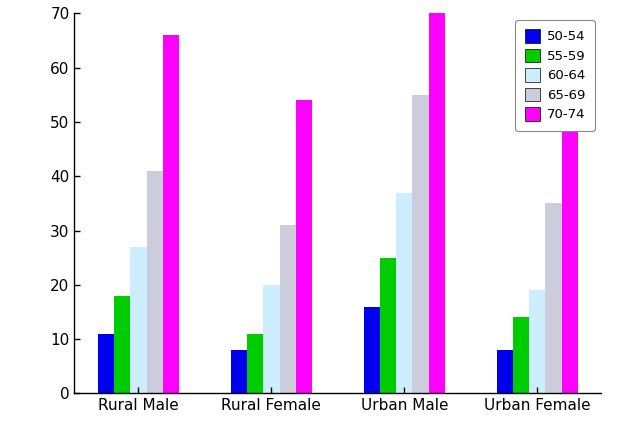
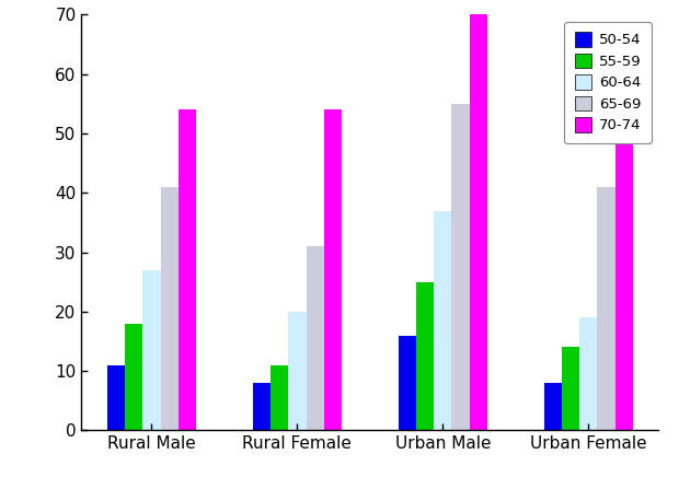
70-74/Rural Male: 66 -> 54
65-69/Urban Female: 35 -> 41
